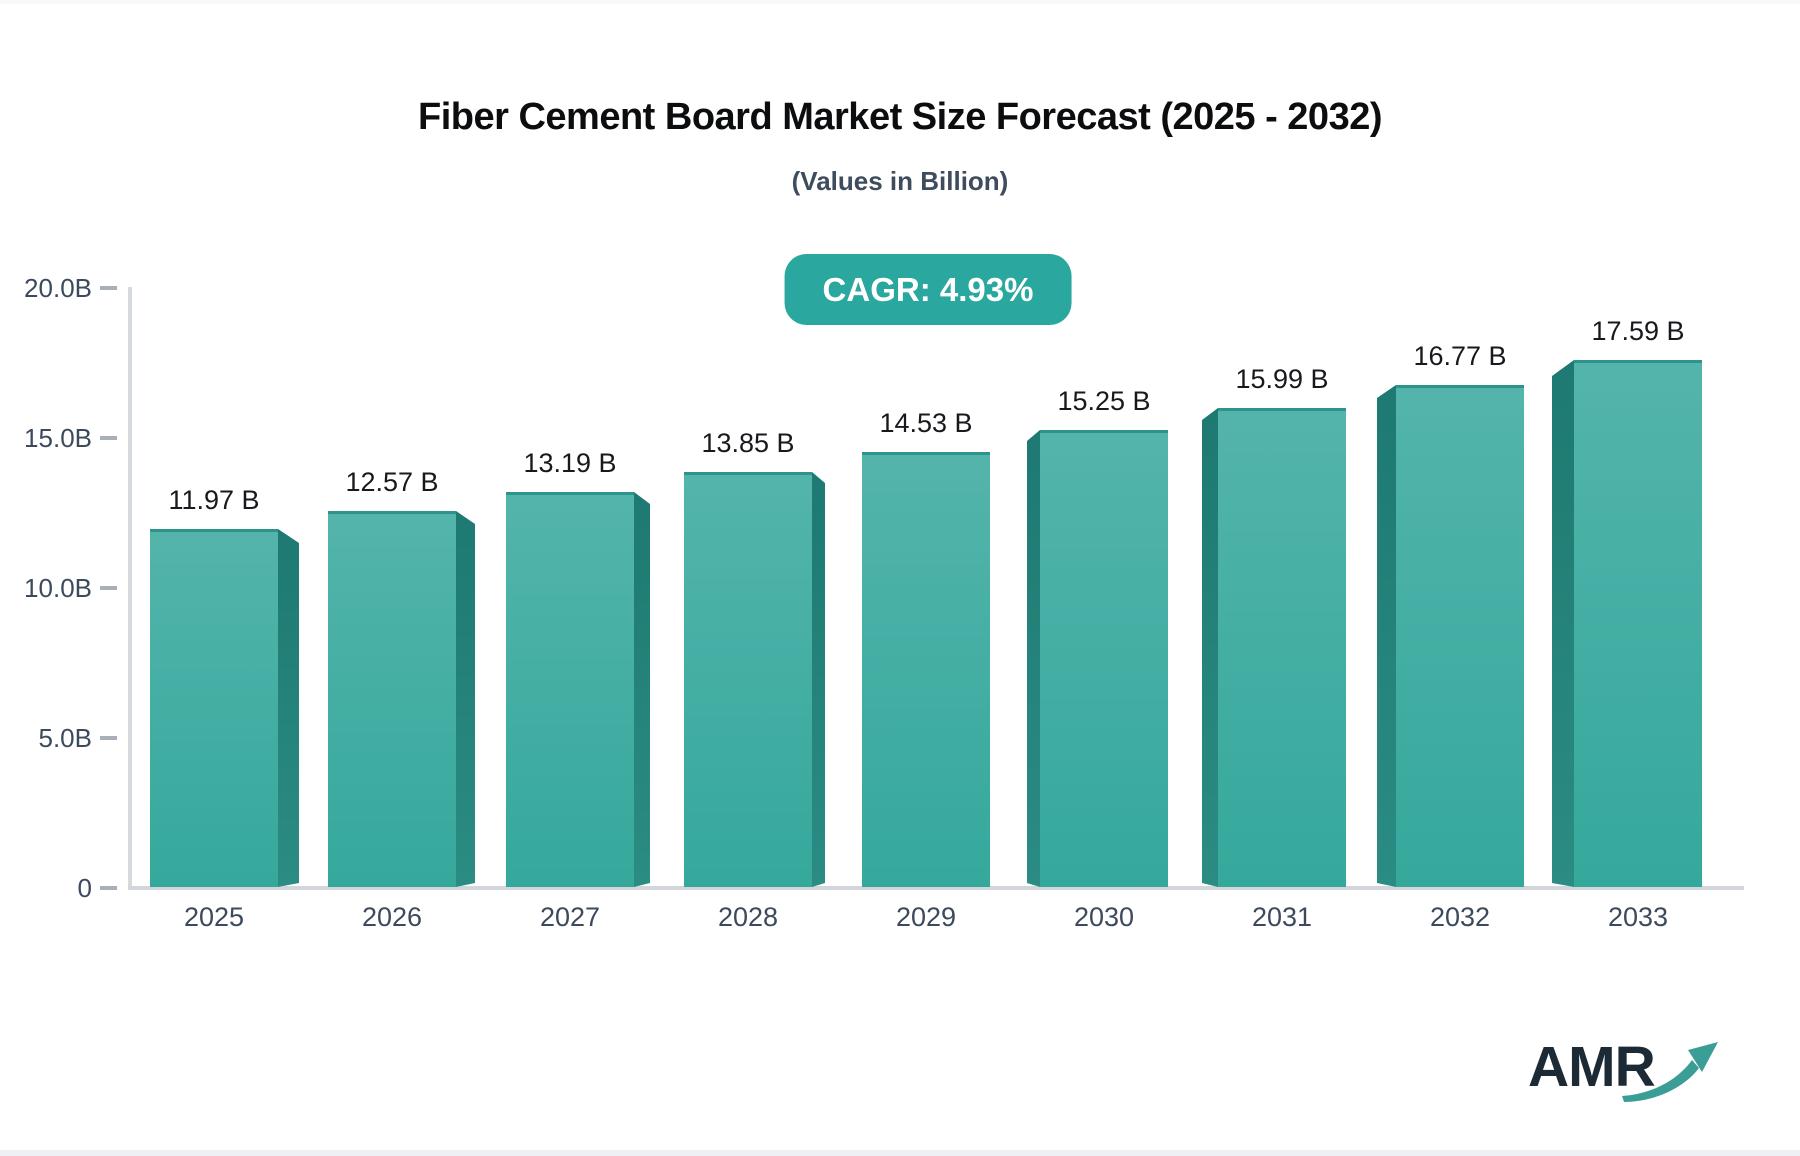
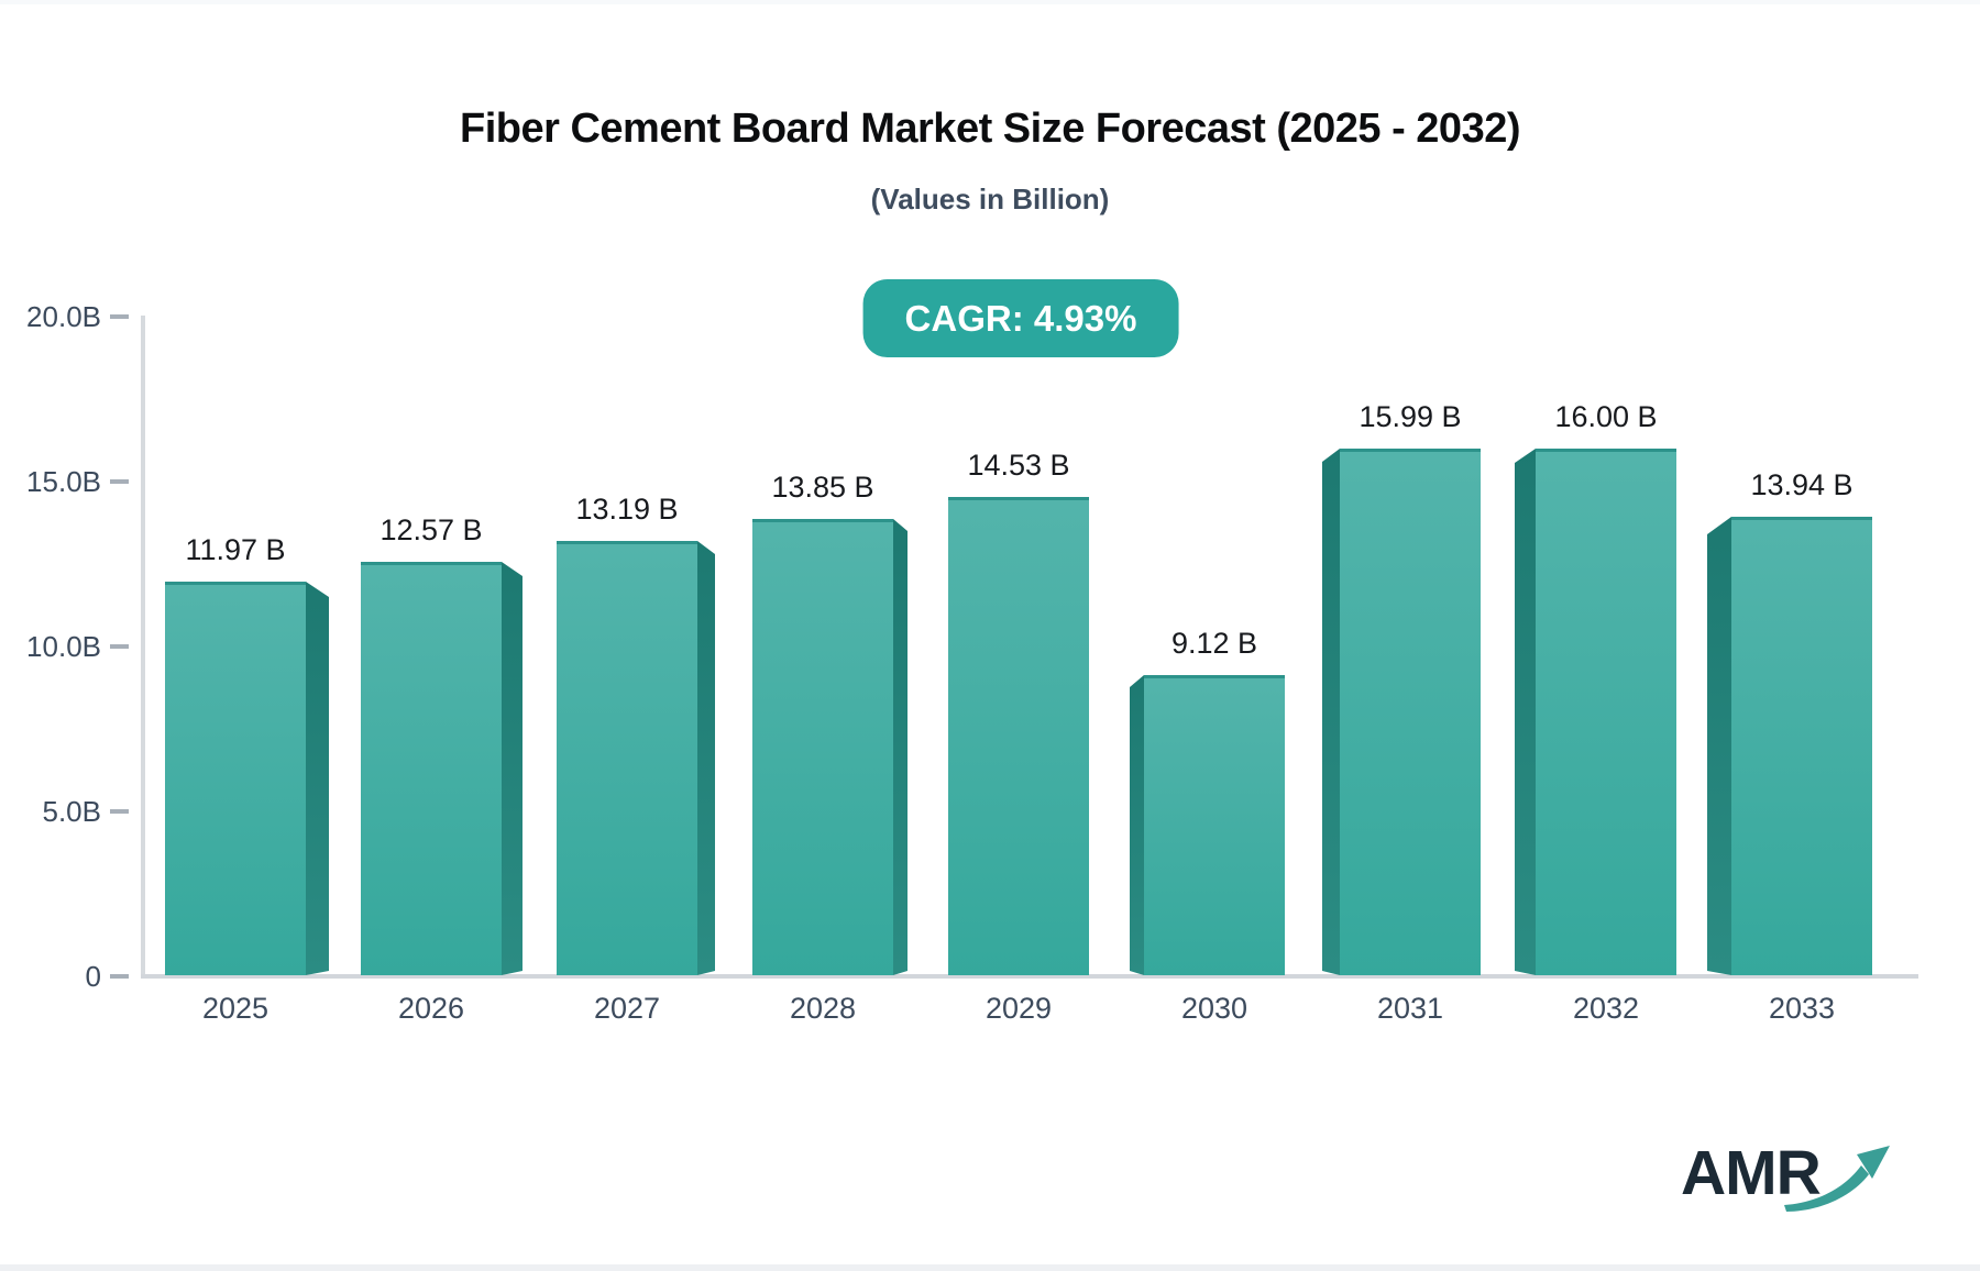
2030: 15.25 -> 9.12
2032: 16.77 -> 16.00
2033: 17.59 -> 13.94
